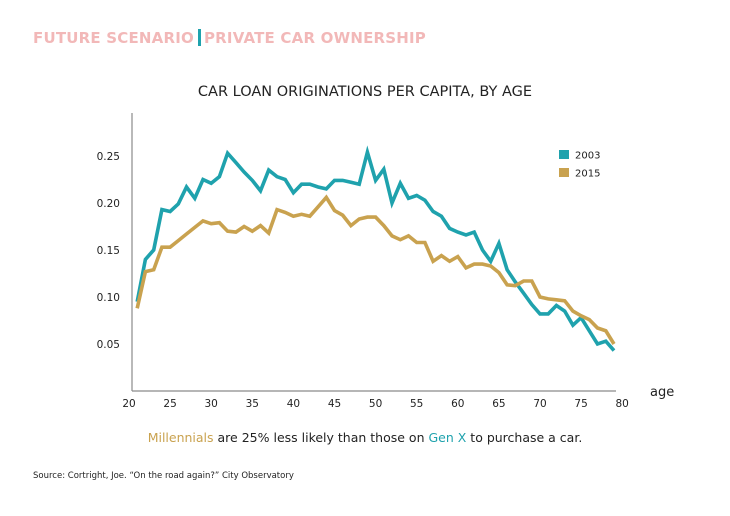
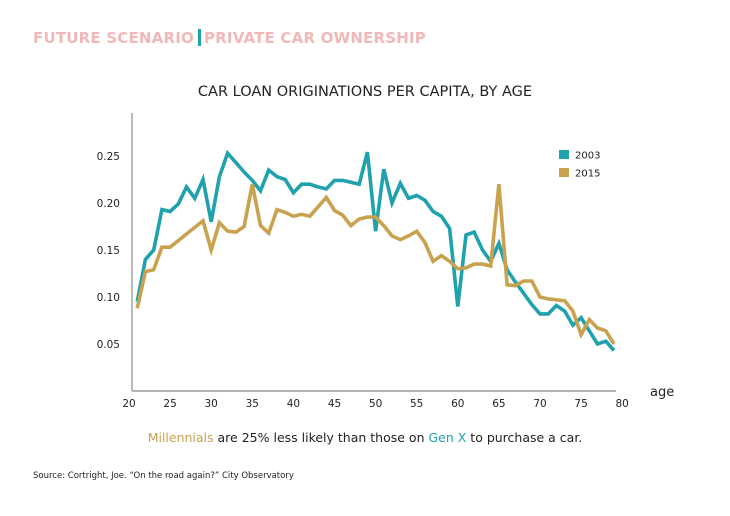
2003/30: 0.22 -> 0.18
2015/30: 0.18 -> 0.15
2015/35: 0.17 -> 0.22
2003/50: 0.22 -> 0.17
2015/55: 0.16 -> 0.17
2003/60: 0.17 -> 0.09
2015/60: 0.14 -> 0.13
2015/65: 0.13 -> 0.22
2015/75: 0.08 -> 0.06
